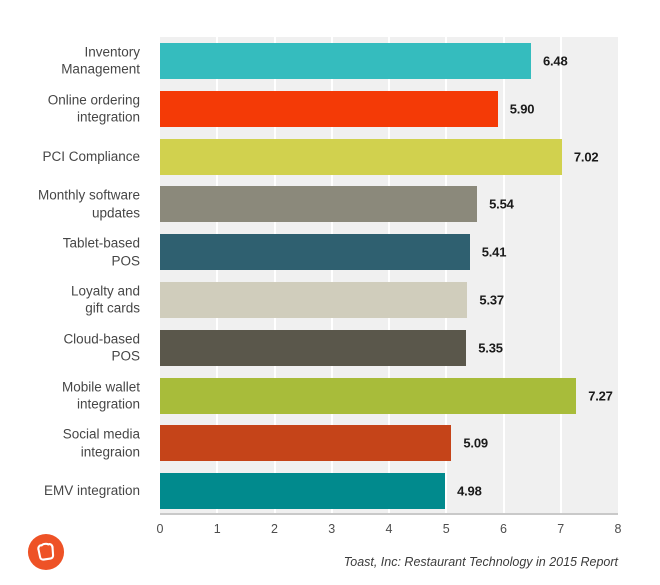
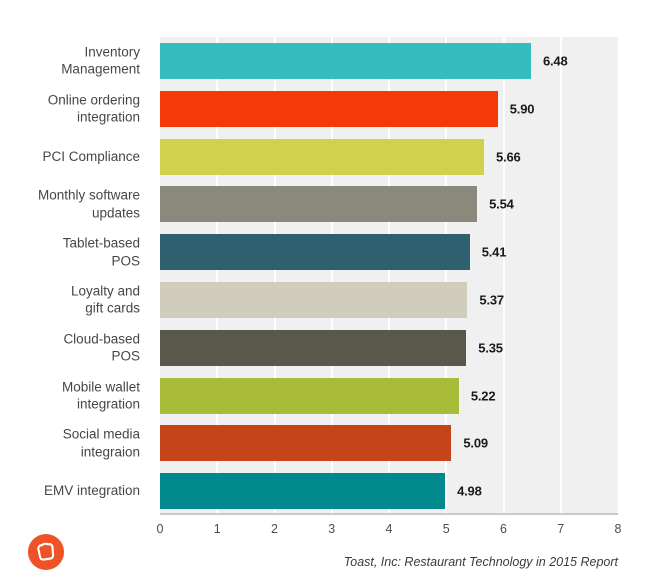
PCI Compliance: 7.02 -> 5.66
Mobile wallet integration: 7.27 -> 5.22
